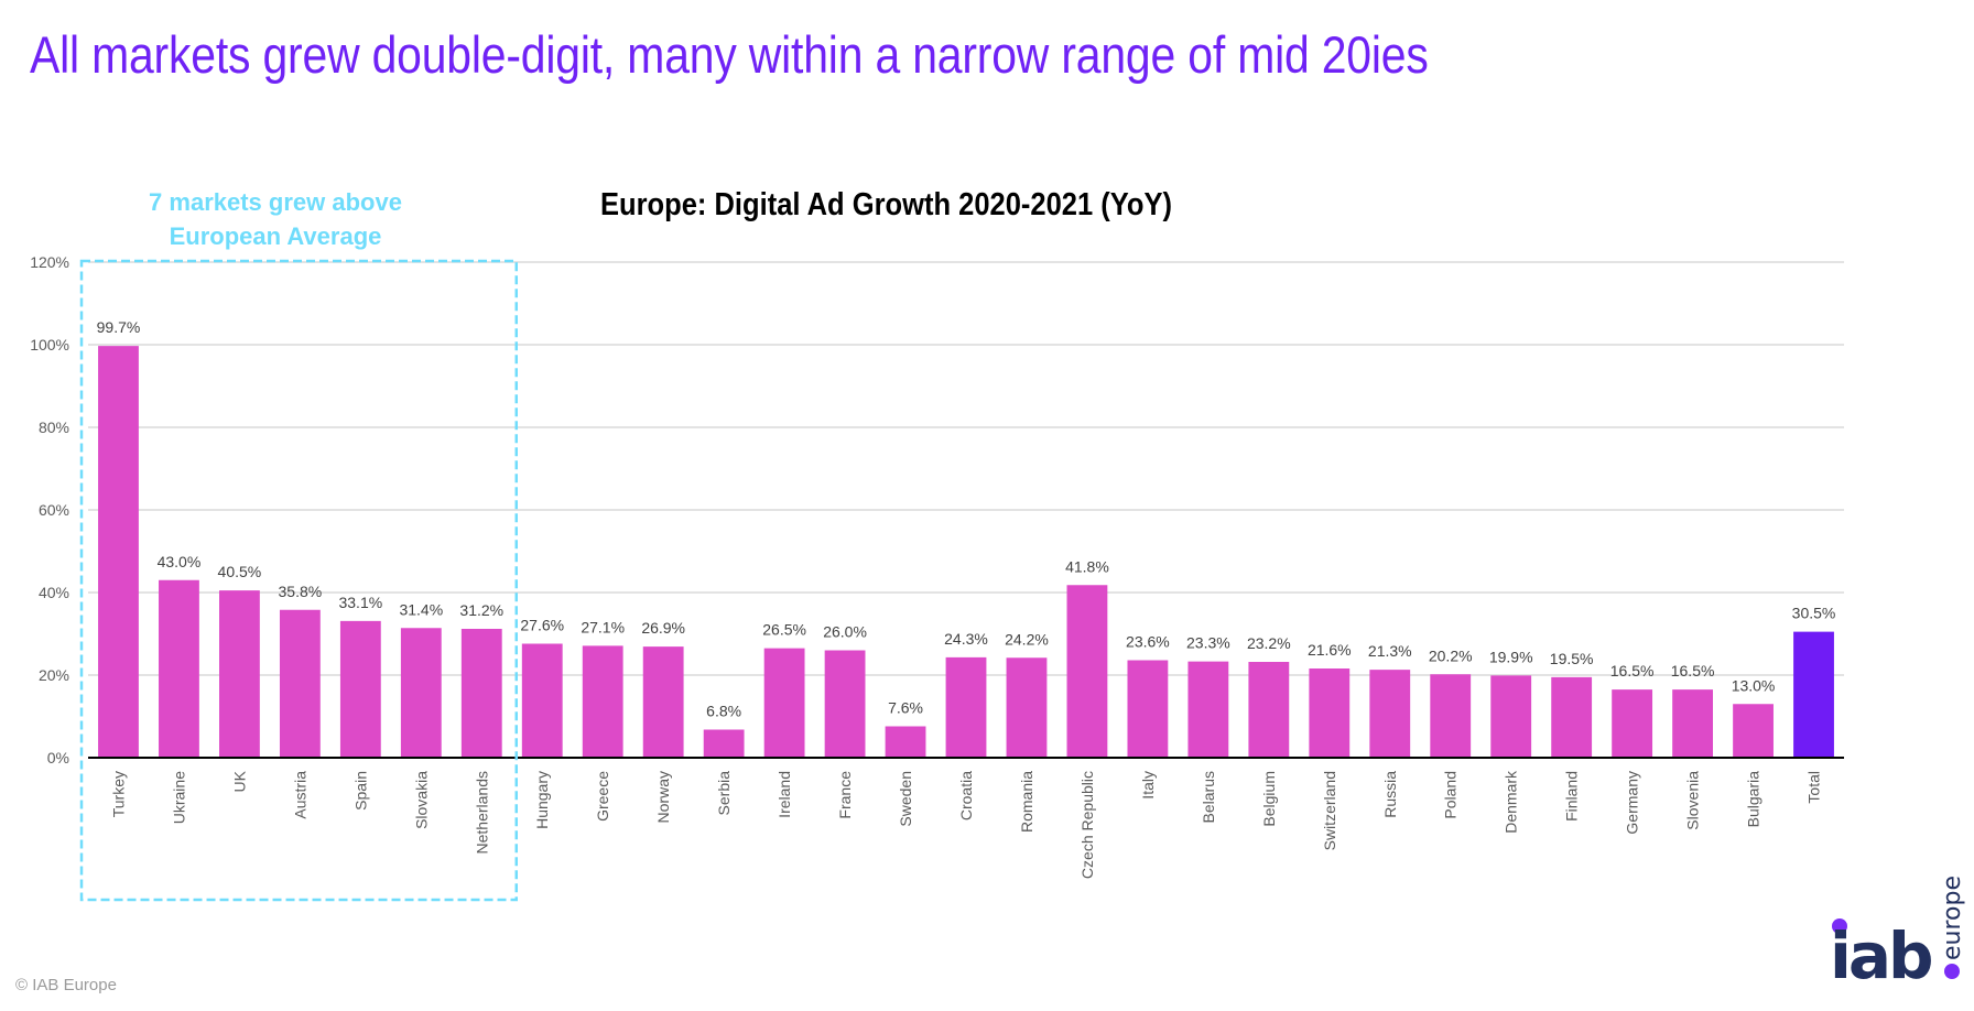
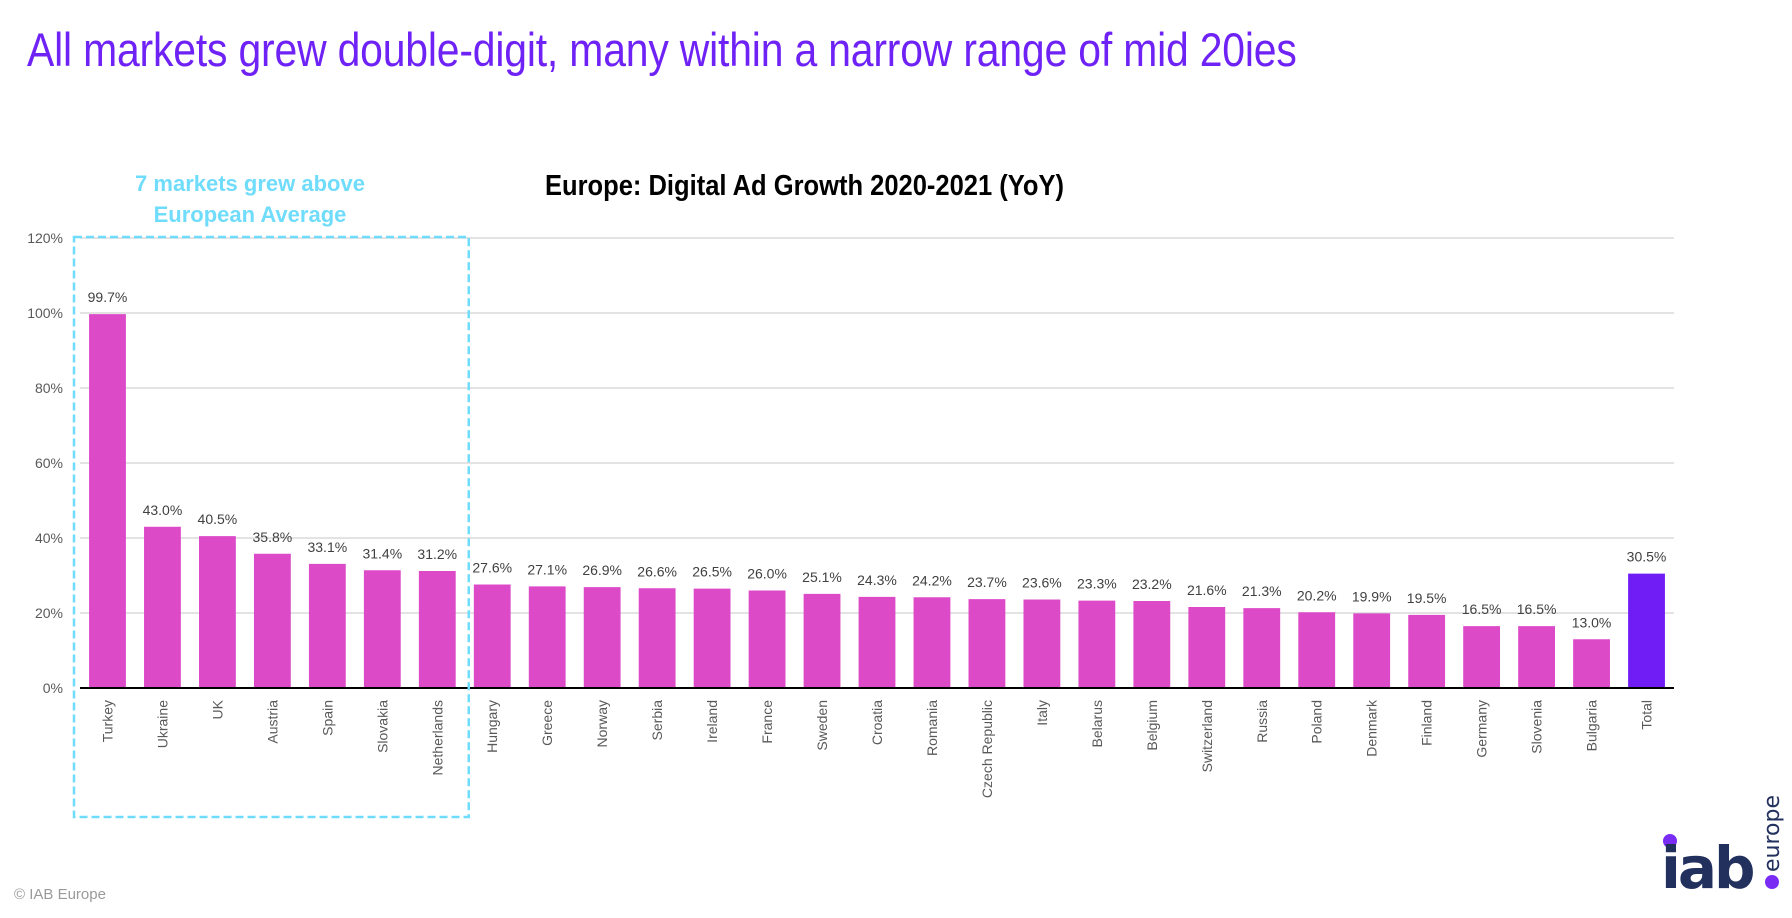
Serbia: 6.8% -> 26.6%
Sweden: 7.6% -> 25.1%
Czech Republic: 41.8% -> 23.7%
